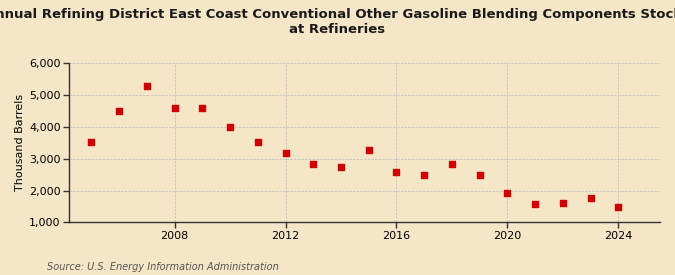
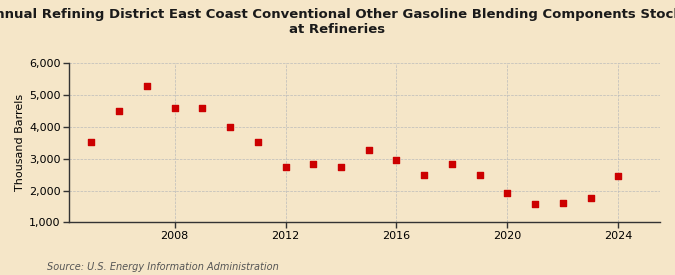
2012: 3,190 -> 2,750
2016: 2,590 -> 2,950
2024: 1,490 -> 2,450
